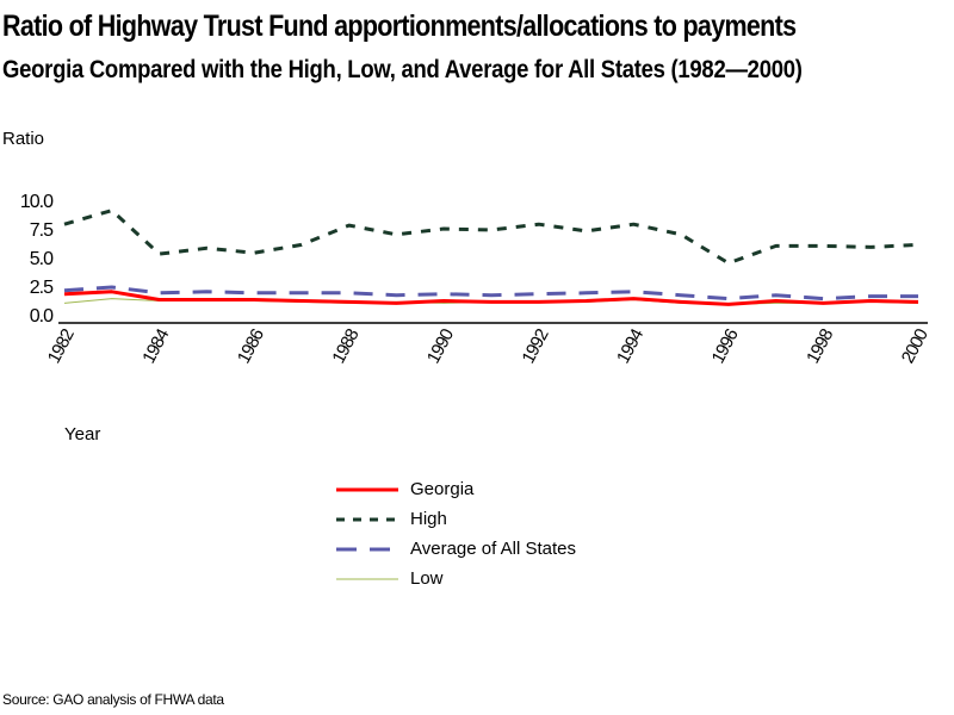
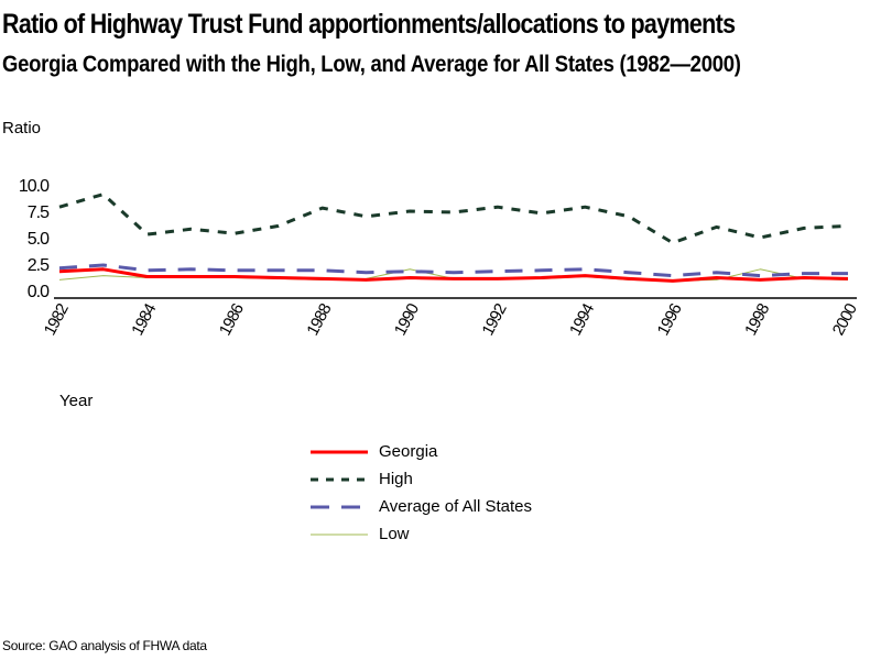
Low/1990: 1 -> 2
High/1998: 6 -> 5
Low/1998: 1 -> 2
